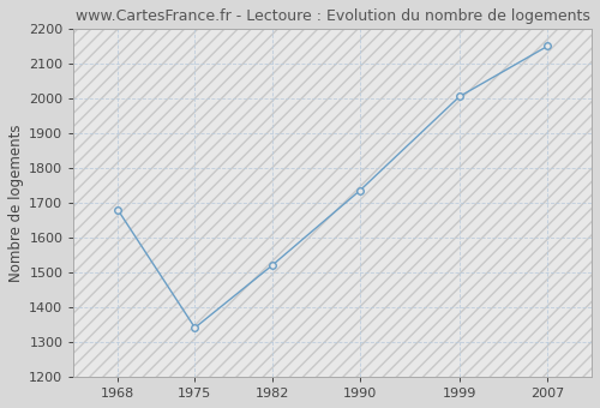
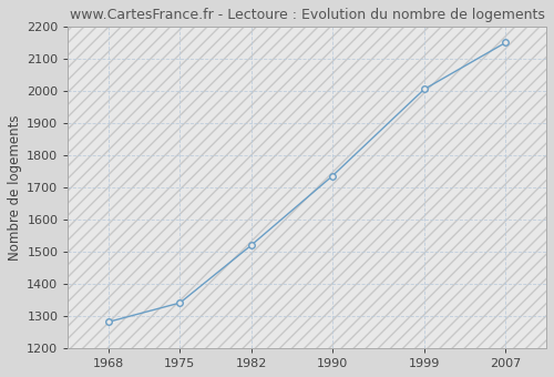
1968: 1680 -> 1282
